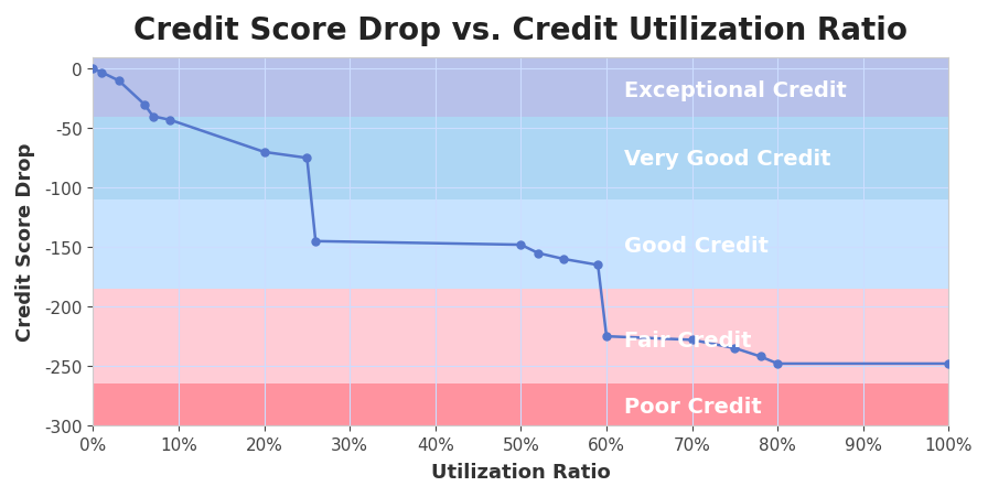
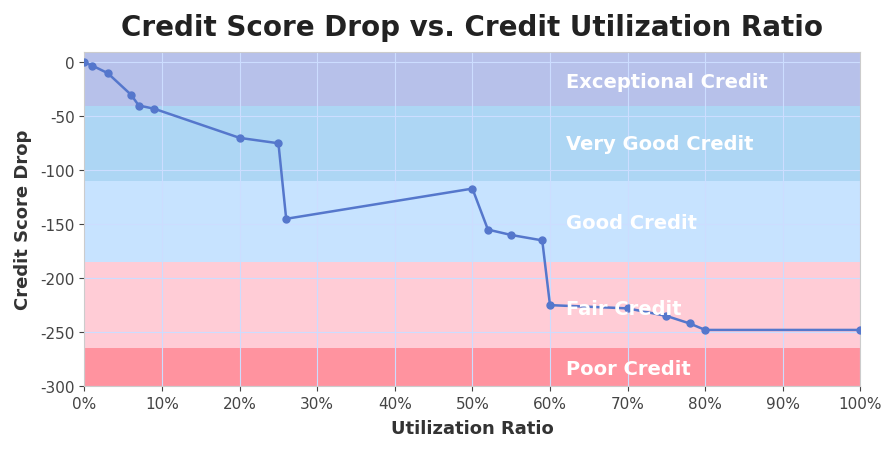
50%: -148 -> -117
